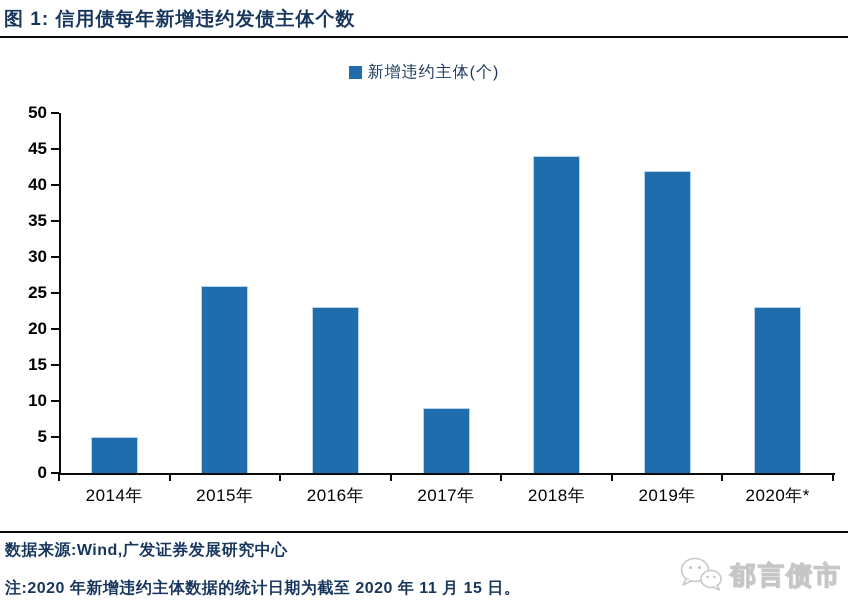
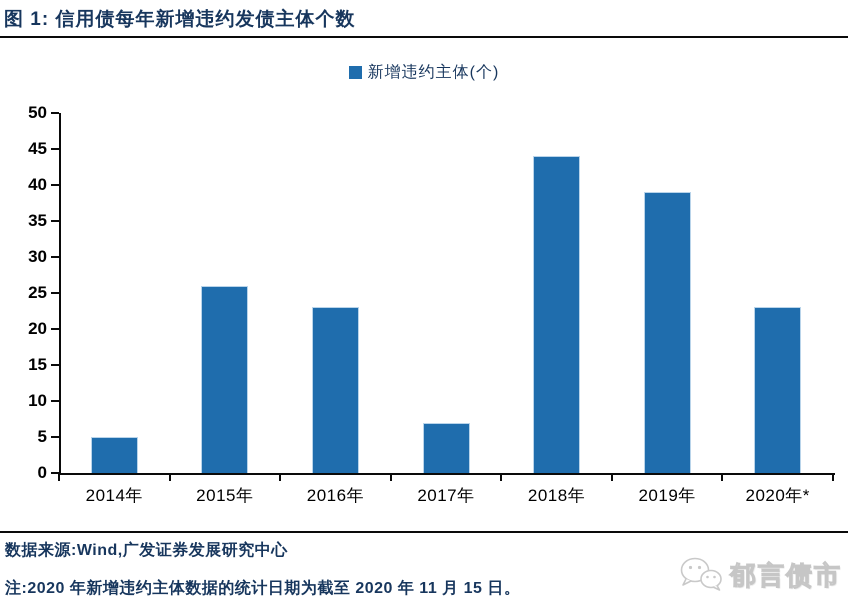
2017年: 9 -> 7
2019年: 42 -> 39
